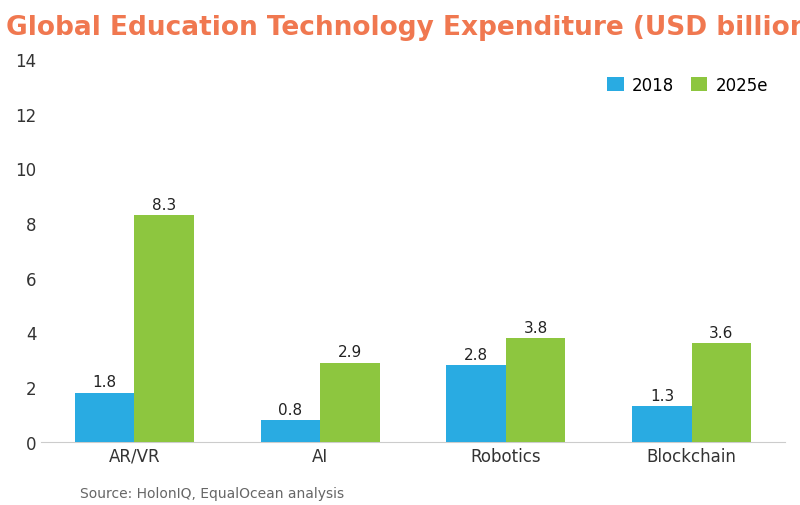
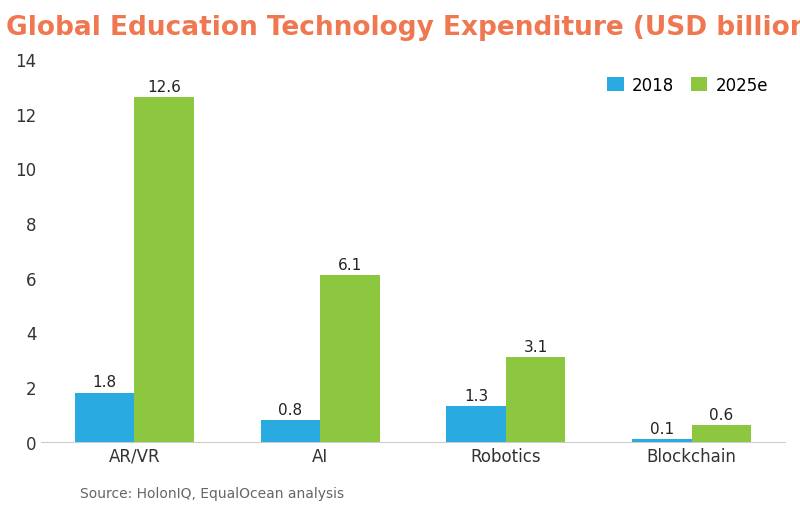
2025e/AR/VR: 8.3 -> 12.6
2025e/AI: 2.9 -> 6.1
2018/Robotics: 2.8 -> 1.3
2025e/Robotics: 3.8 -> 3.1
2018/Blockchain: 1.3 -> 0.1
2025e/Blockchain: 3.6 -> 0.6
